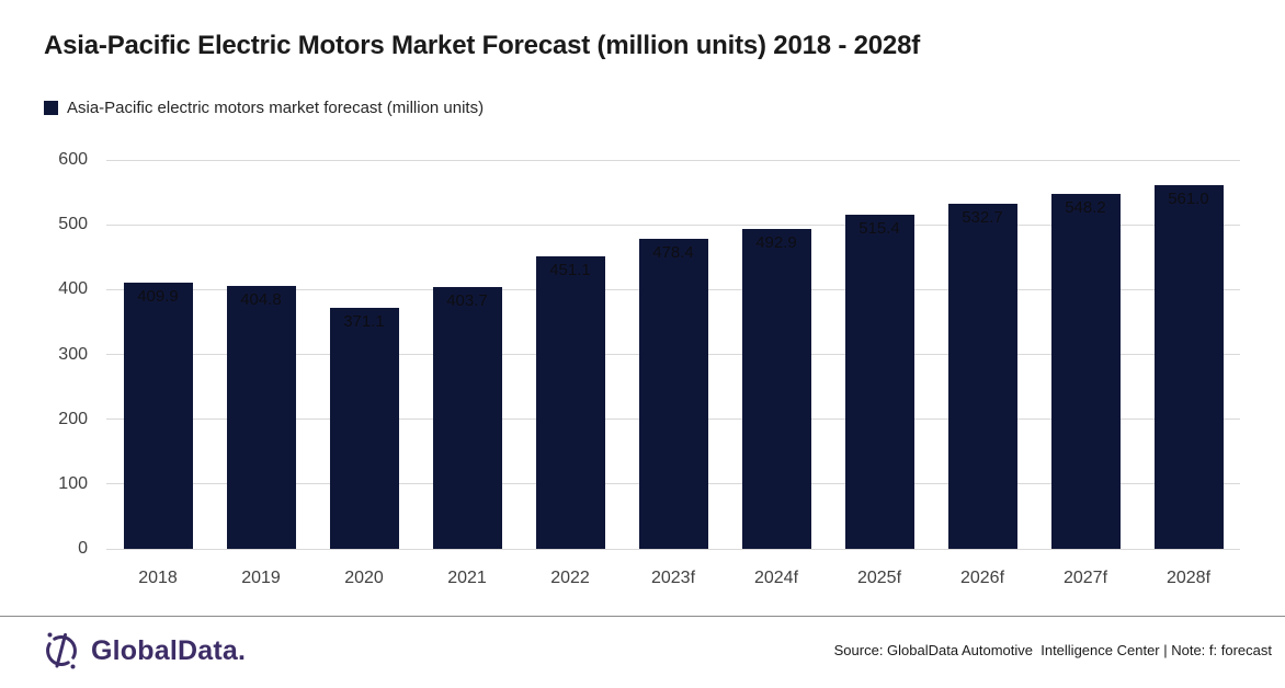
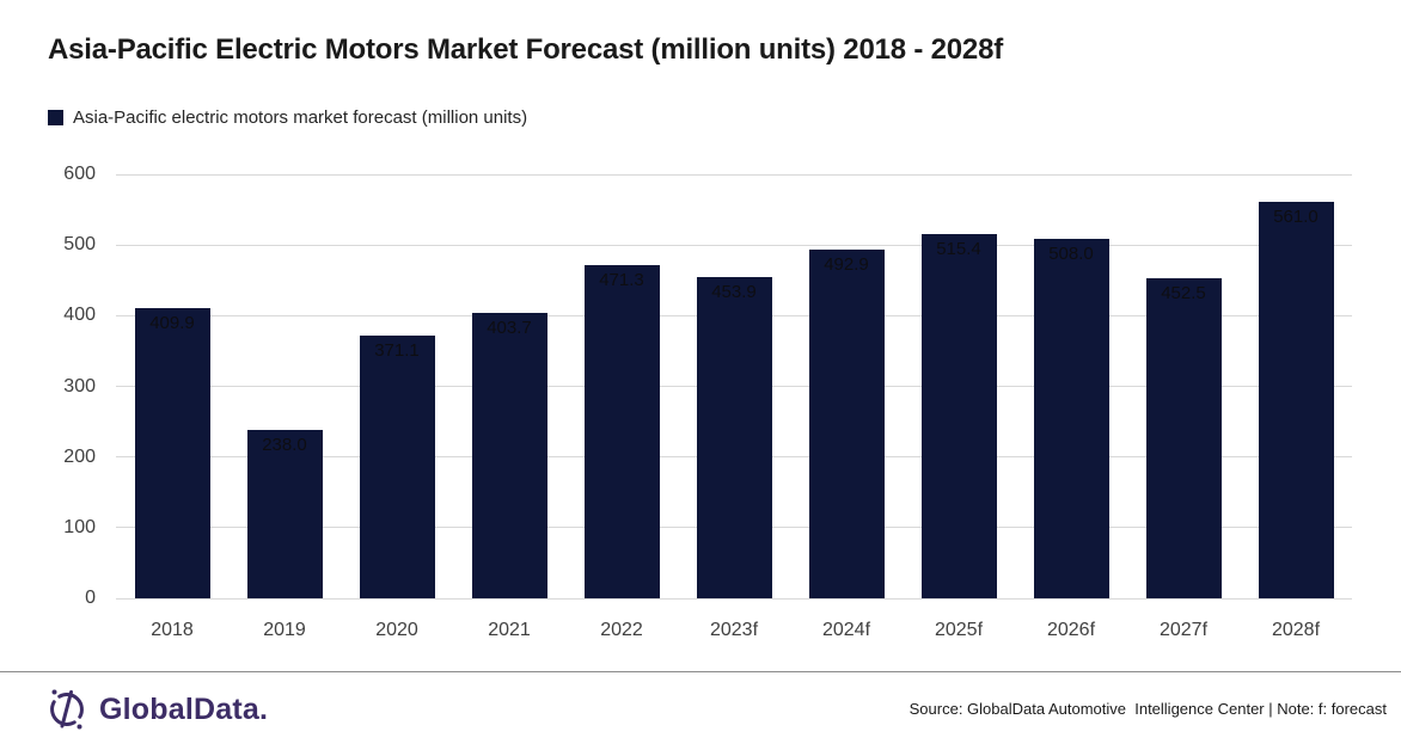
2019: 404.8 -> 238.0
2022: 451.1 -> 471.3
2023f: 478.4 -> 453.9
2026f: 532.7 -> 508.0
2027f: 548.2 -> 452.5
